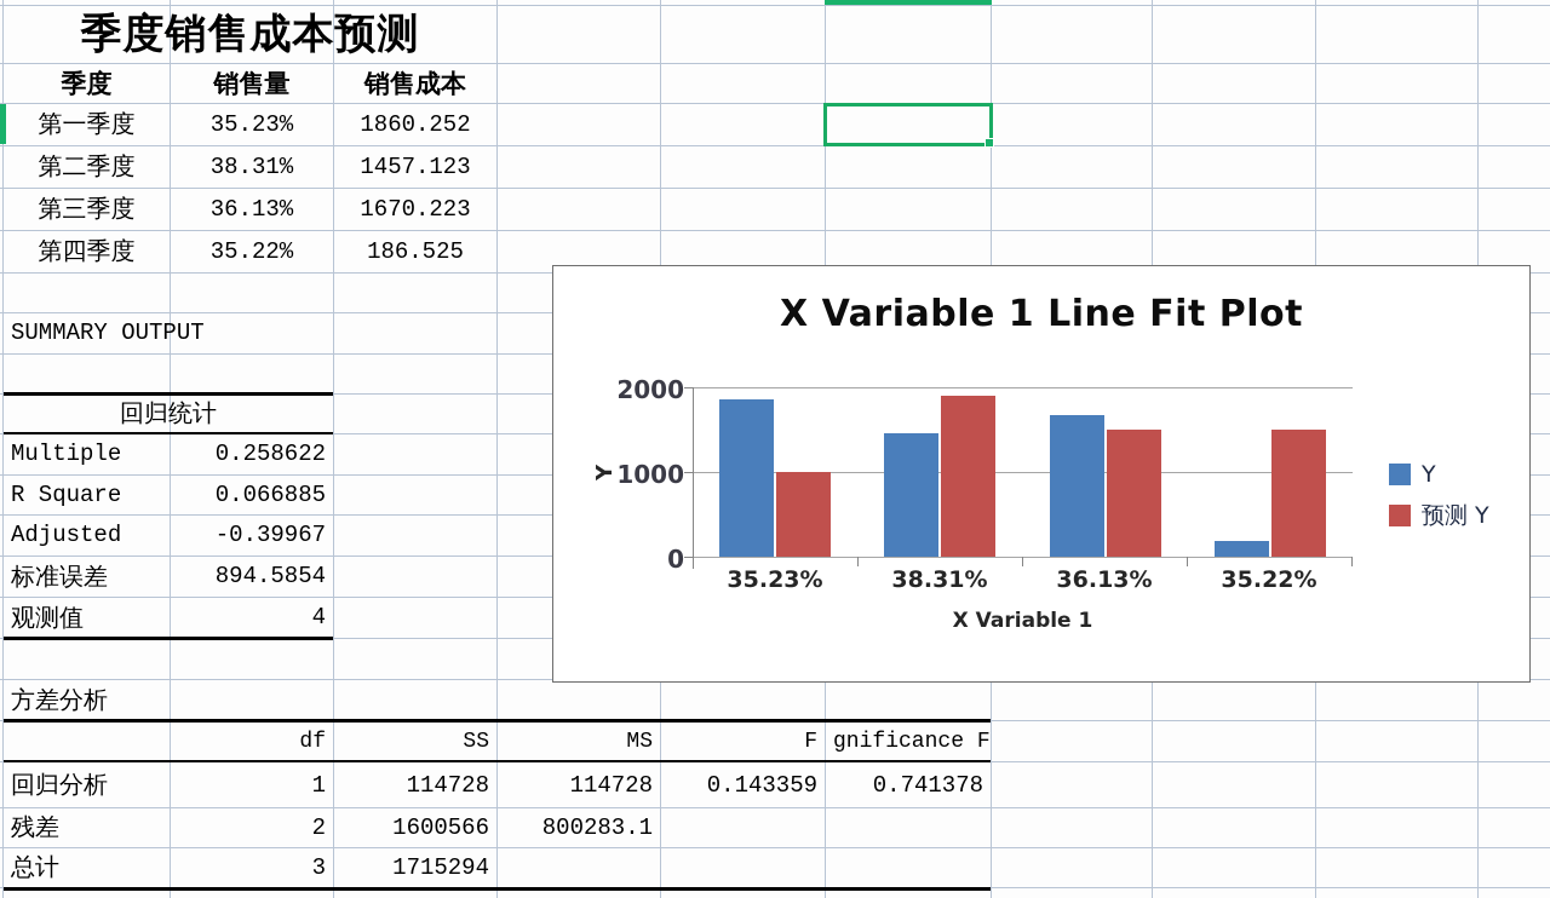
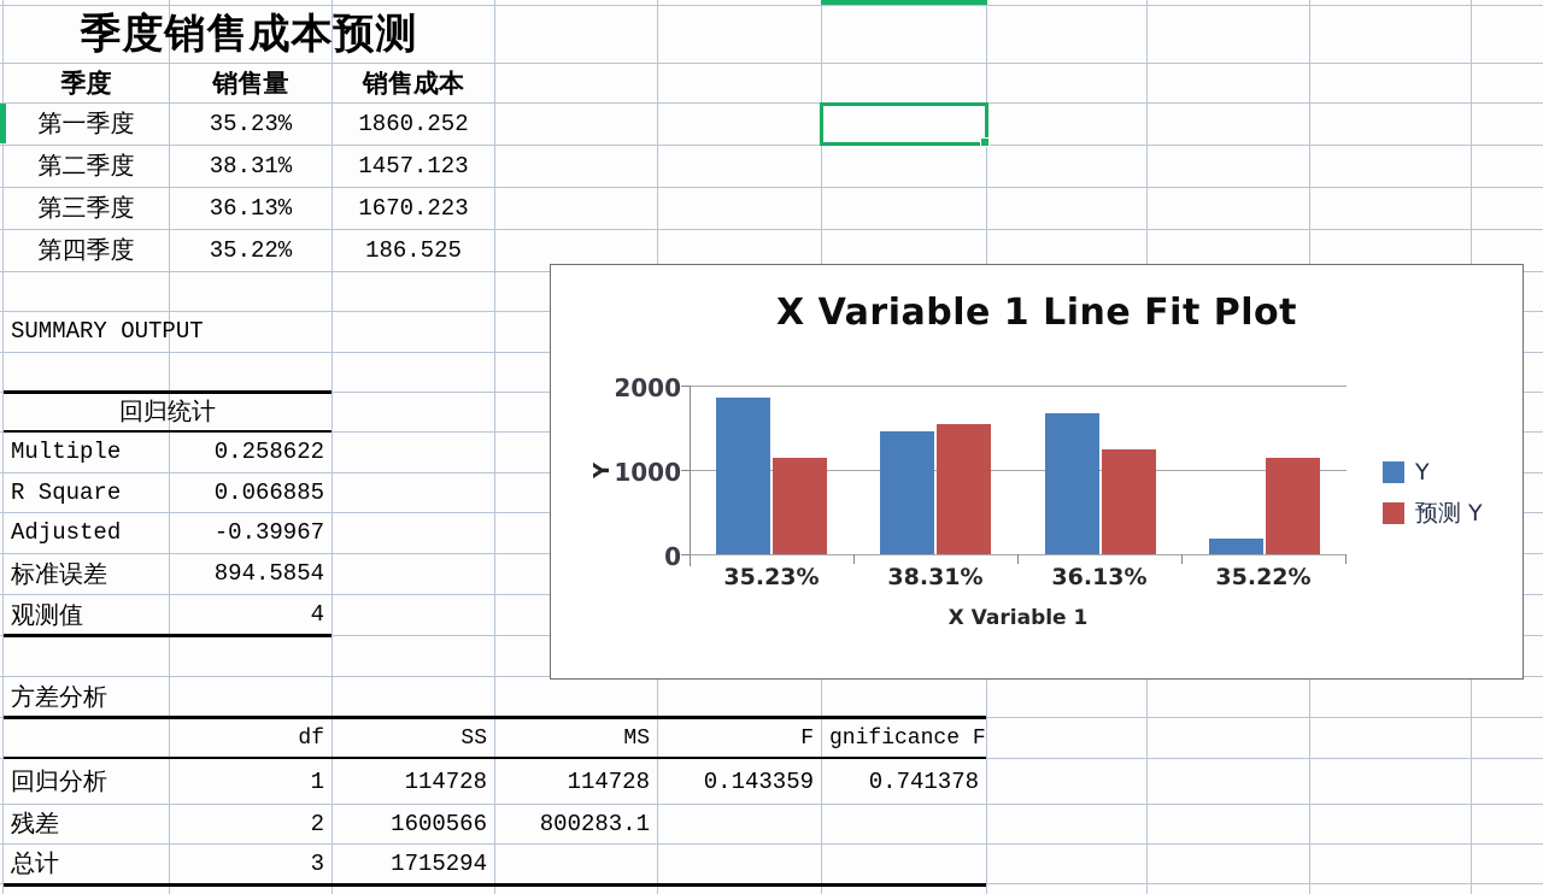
预测 Y/35.23%: 1000 -> 1200
预测 Y/38.31%: 1900 -> 1600
预测 Y/36.13%: 1500 -> 1200
预测 Y/35.22%: 1500 -> 1200
